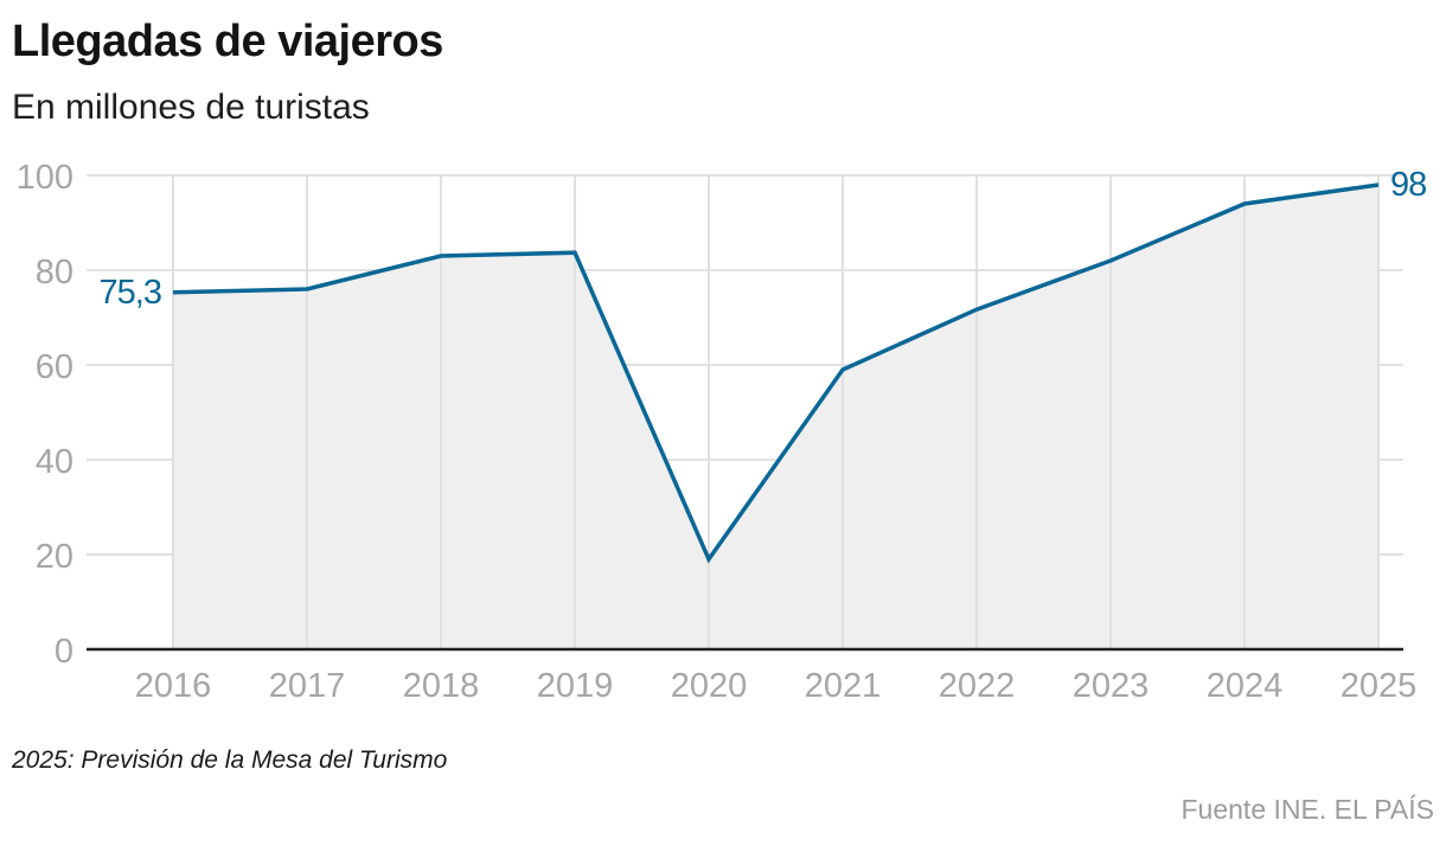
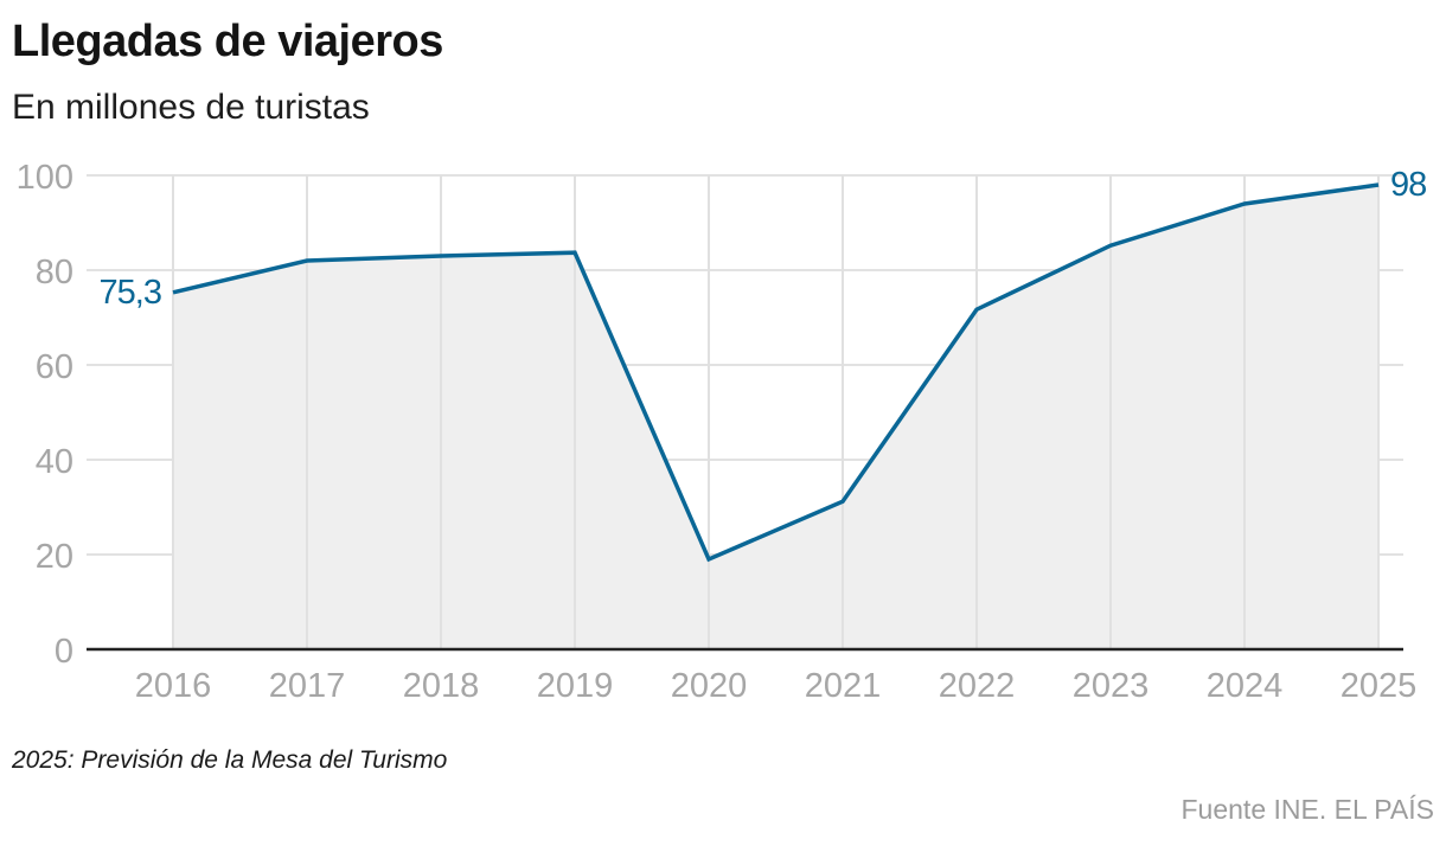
2017: 76 -> 82
2021: 59 -> 31
2023: 82 -> 85
